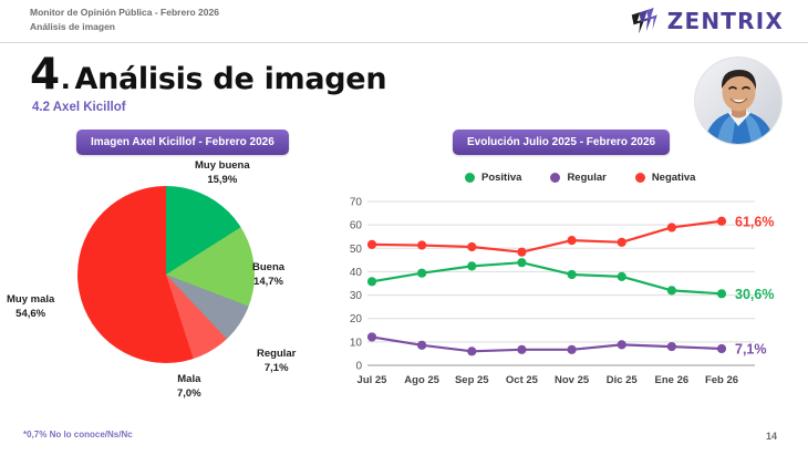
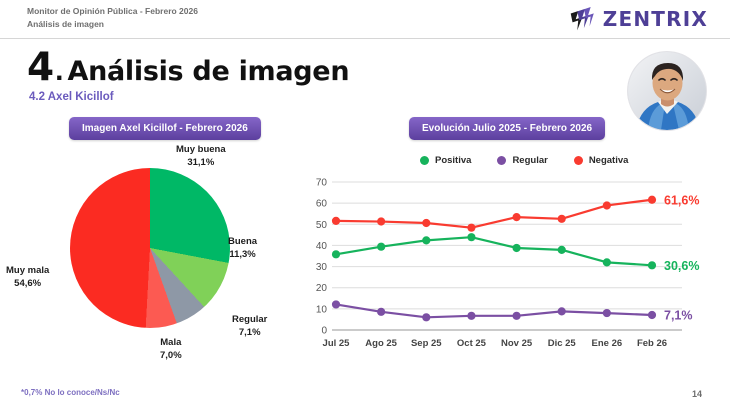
Imagen Axel Kicillof - Febrero 2026/Muy buena: 15,9% -> 31,1%
Imagen Axel Kicillof - Febrero 2026/Buena: 14,7% -> 11,3%
